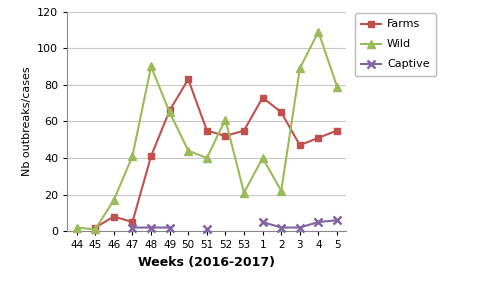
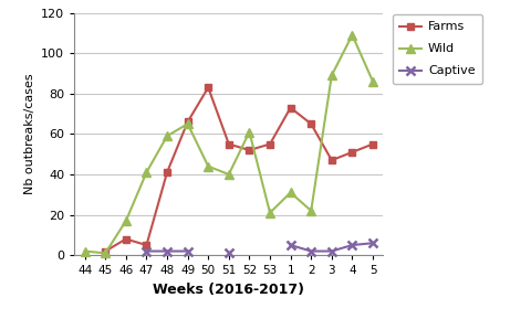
Wild/48: 90 -> 59
Wild/1: 40 -> 31
Wild/5: 79 -> 86
